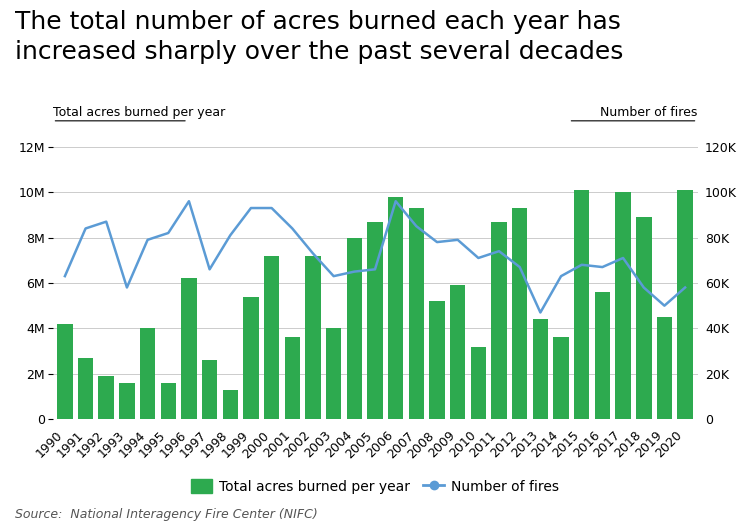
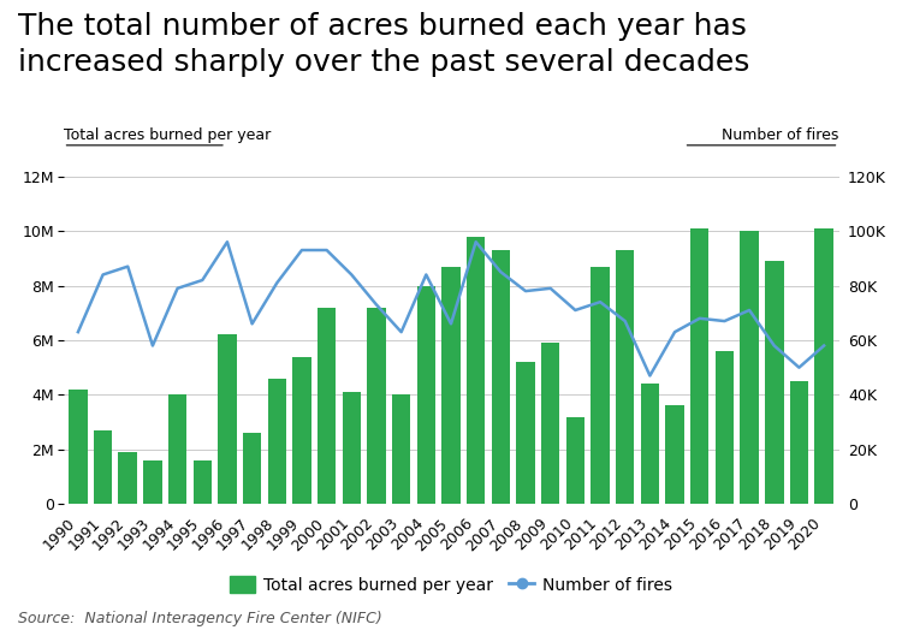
Total acres burned per year/1998: 1.3M -> 4.6M
Total acres burned per year/2001: 3.6M -> 4.1M
Number of fires/2004: 65K -> 84K
